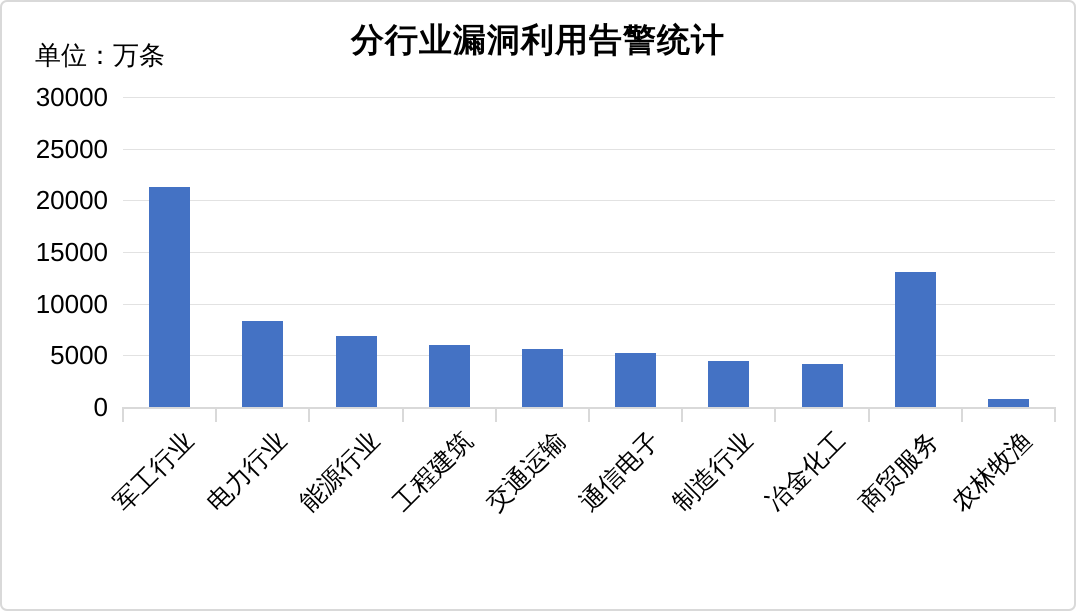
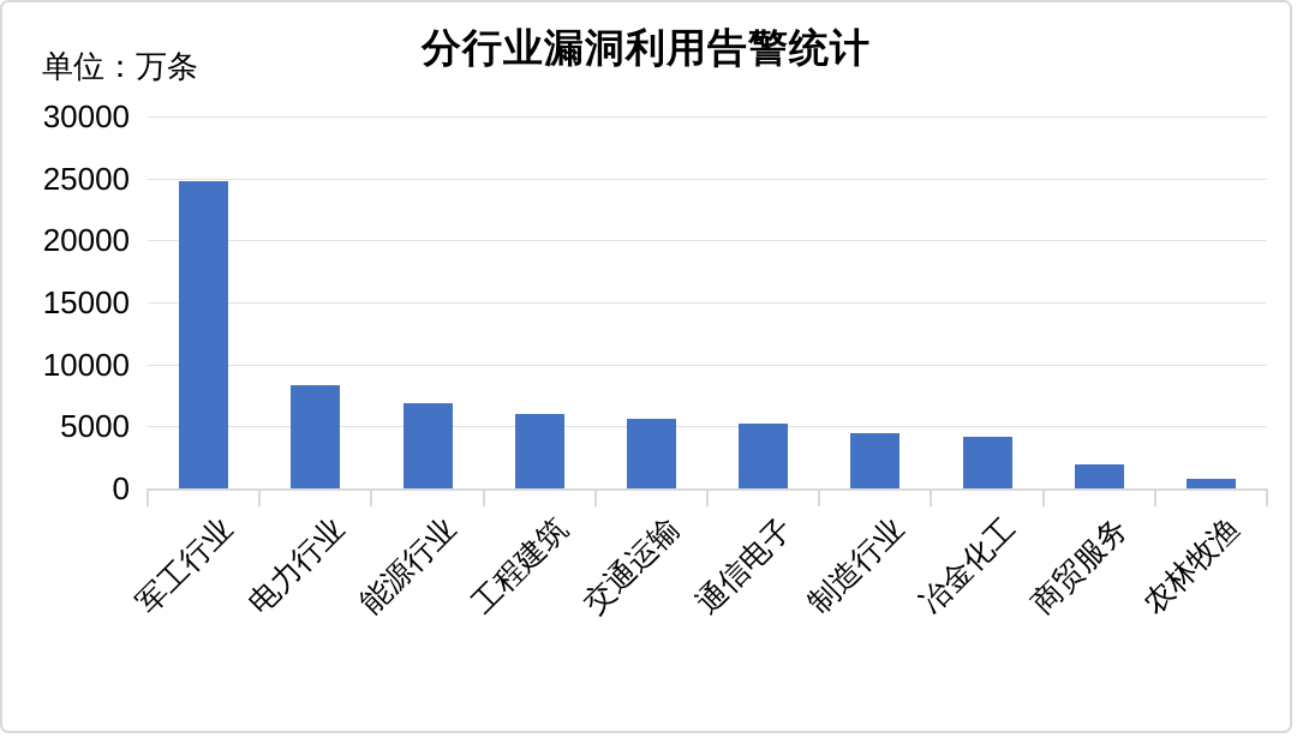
军工行业: 21300 -> 24800
商贸服务: 13100 -> 1900
